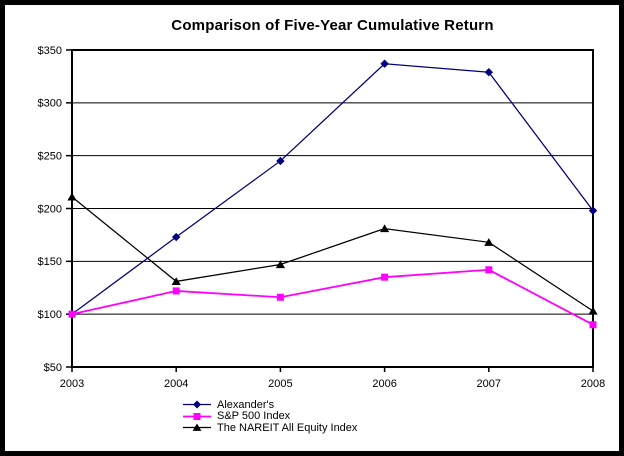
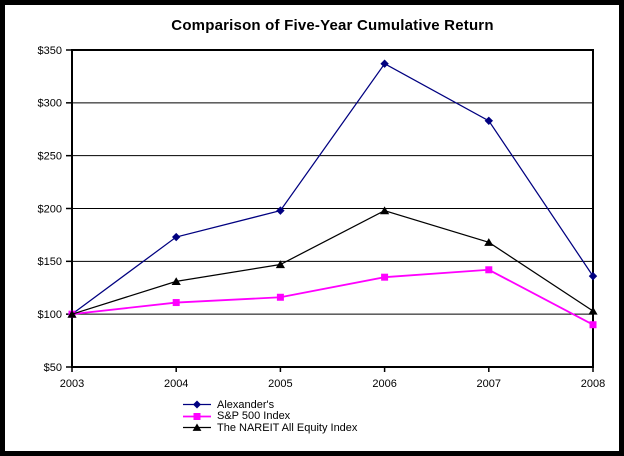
The NAREIT All Equity Index/2003: $211 -> $100
S&P 500 Index/2004: $122 -> $111
Alexander's/2005: $245 -> $198
The NAREIT All Equity Index/2006: $181 -> $198
Alexander's/2007: $329 -> $283
Alexander's/2008: $198 -> $136
